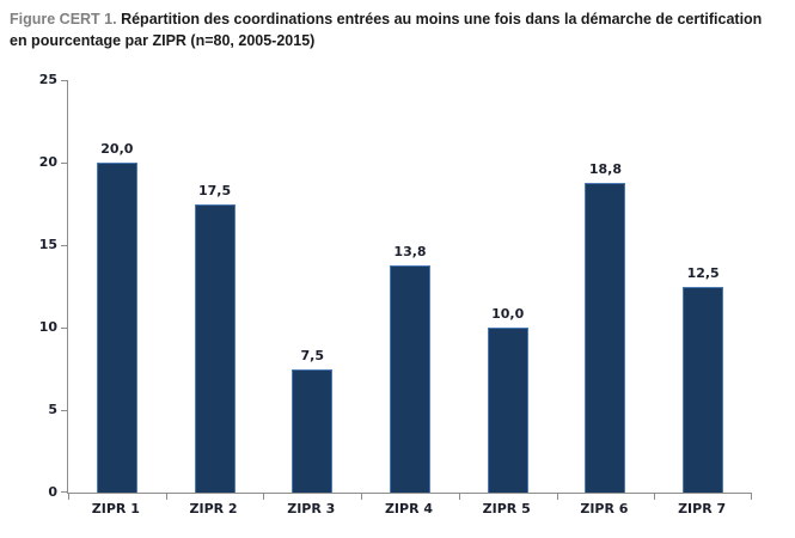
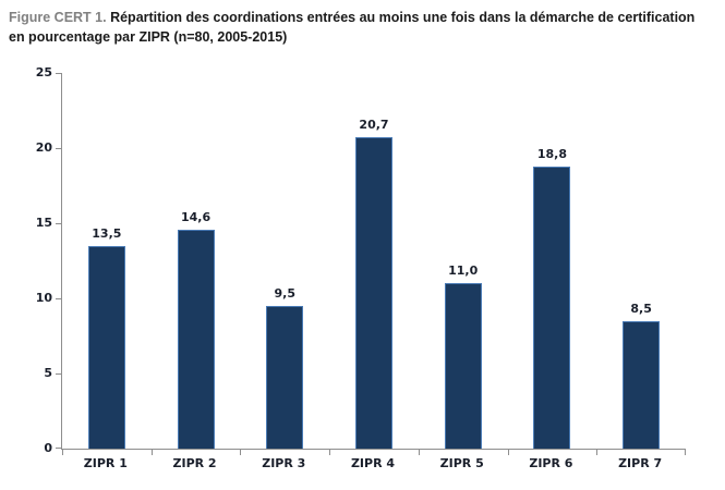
ZIPR 1: 20,0 -> 13,5
ZIPR 2: 17,5 -> 14,6
ZIPR 3: 7,5 -> 9,5
ZIPR 4: 13,8 -> 20,7
ZIPR 5: 10,0 -> 11,0
ZIPR 7: 12,5 -> 8,5
